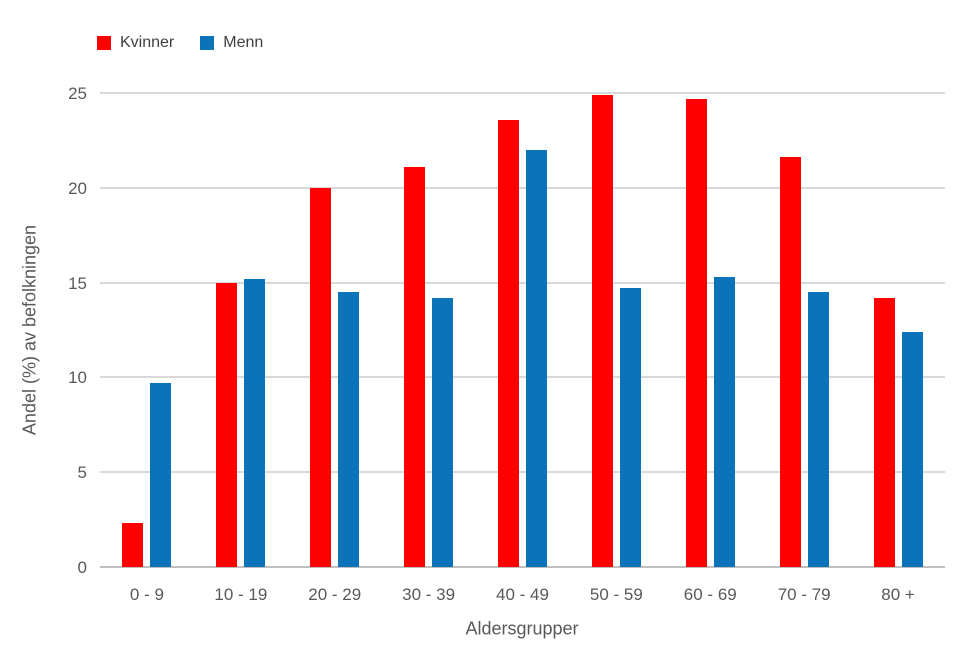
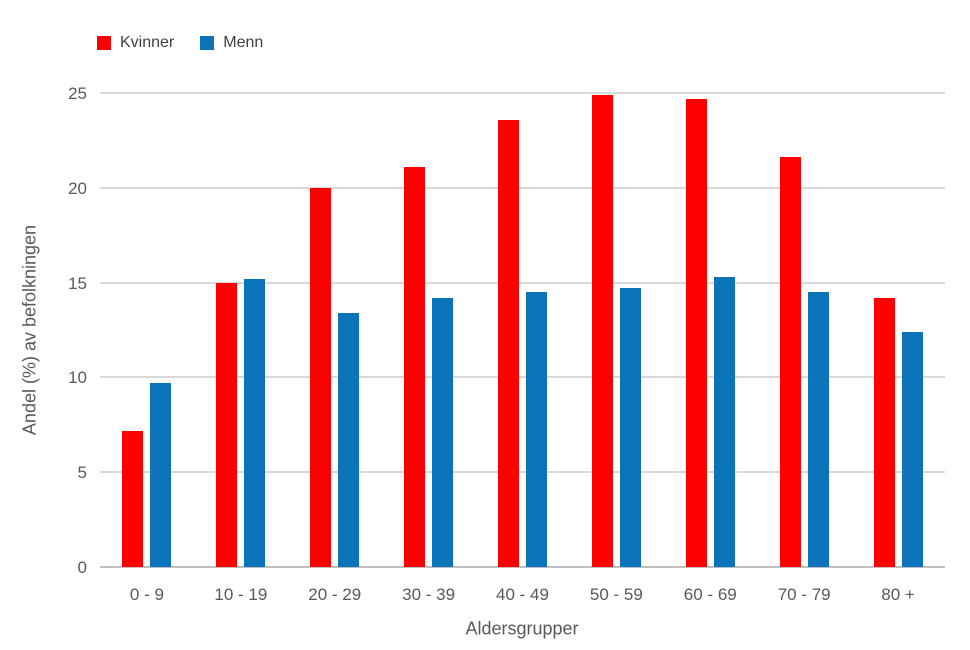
Kvinner/0 - 9: 2.3 -> 7.2
Menn/20 - 29: 14.5 -> 13.4
Menn/40 - 49: 22.0 -> 14.5
